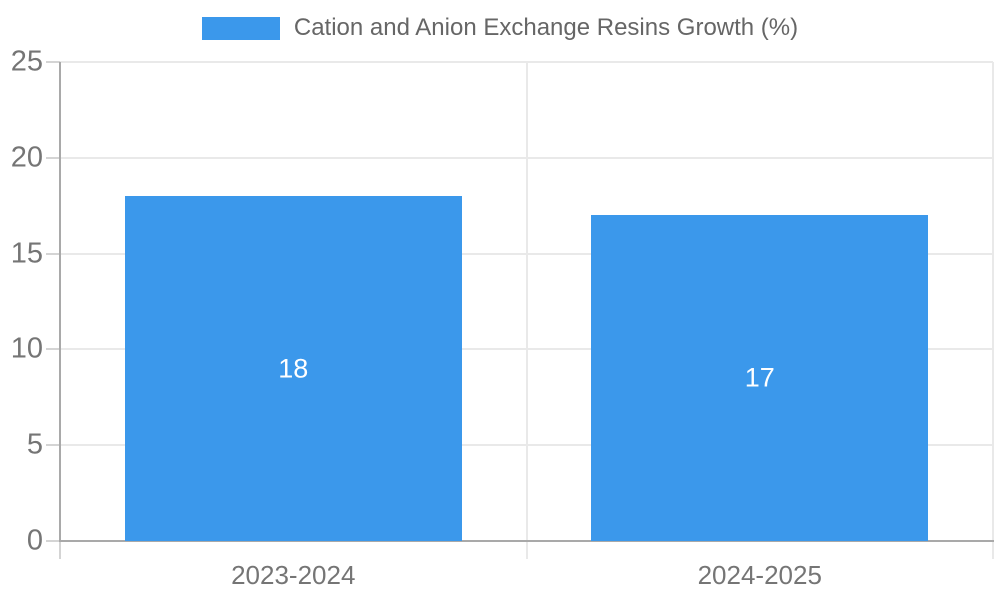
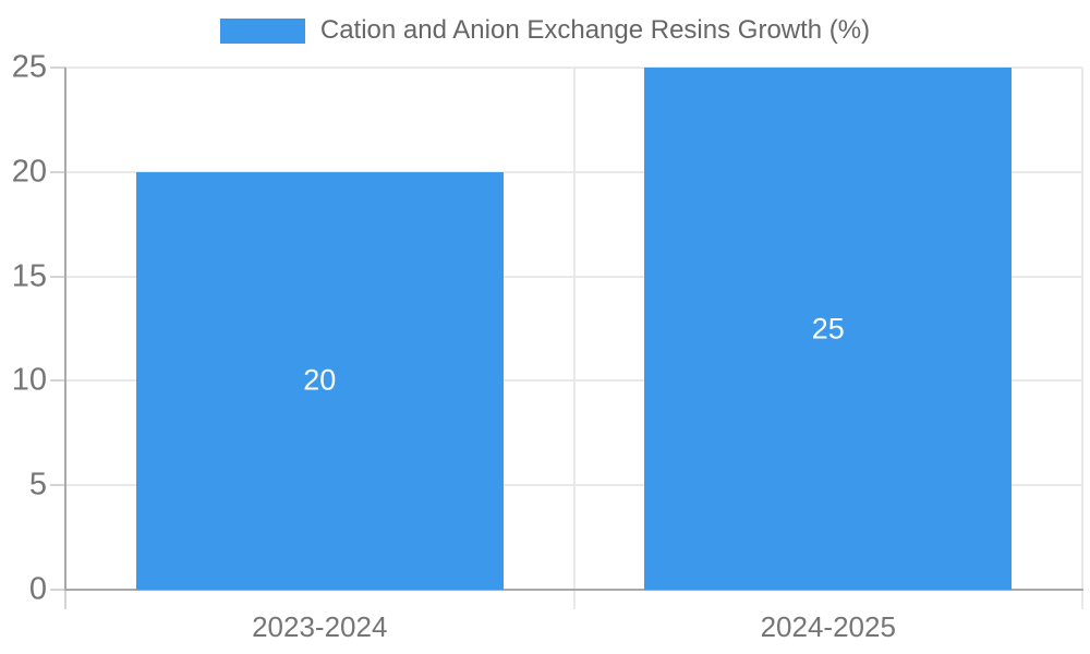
2023-2024: 18 -> 20
2024-2025: 17 -> 25
